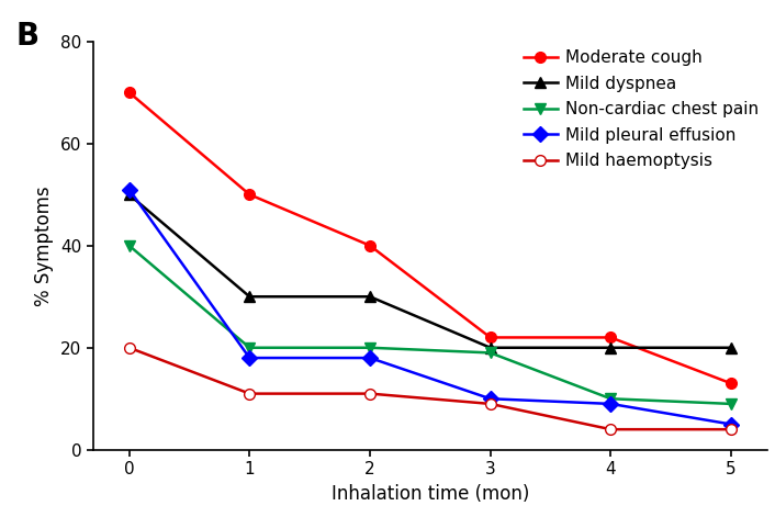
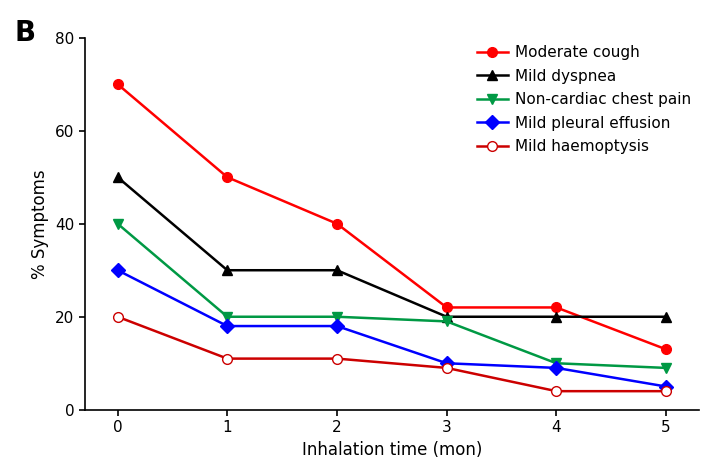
Mild pleural effusion/0: 51 -> 30
